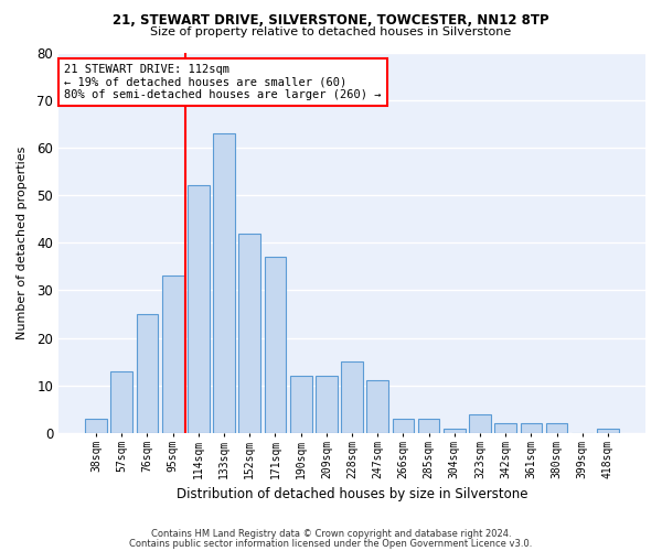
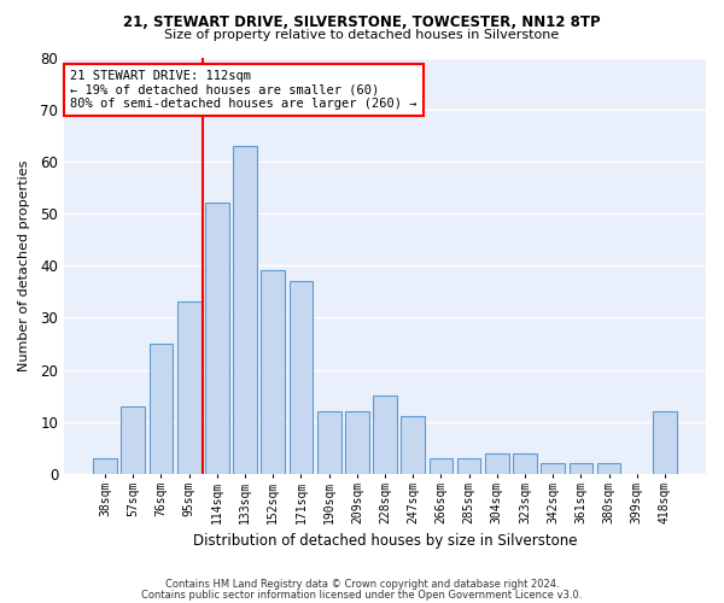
152sqm: 42 -> 39
304sqm: 1 -> 4
418sqm: 1 -> 12
